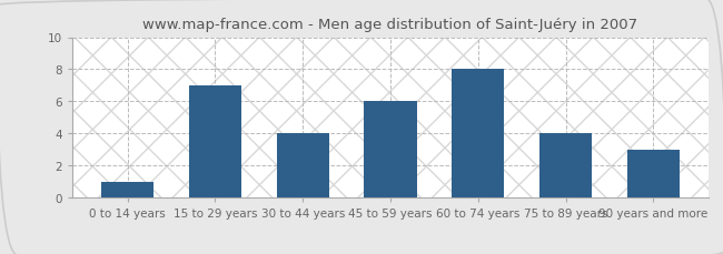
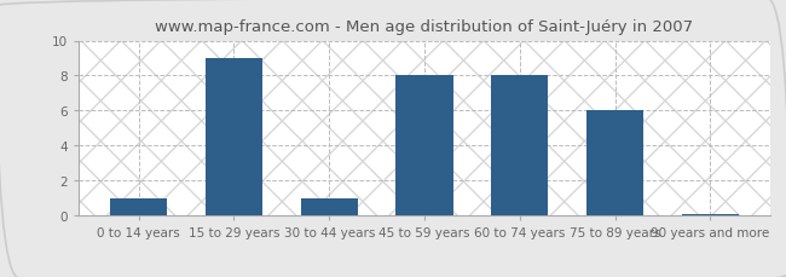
15 to 29 years: 7.0 -> 9.0
30 to 44 years: 4.0 -> 1.0
45 to 59 years: 6.0 -> 8.0
75 to 89 years: 4.0 -> 6.0
90 years and more: 3.0 -> 0.1
